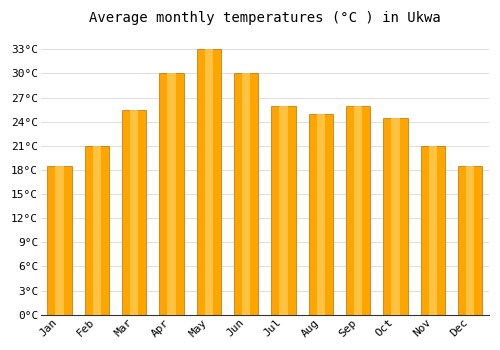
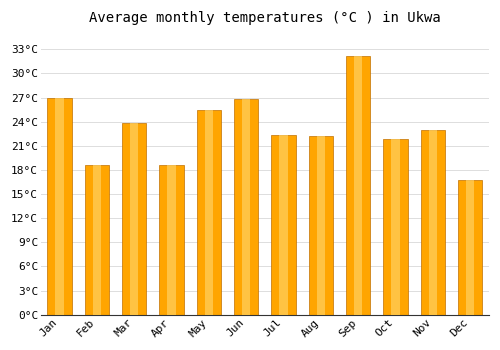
Jan: 18.5°C -> 27.0°C
Feb: 21.0°C -> 18.6°C
Mar: 25.5°C -> 23.8°C
Apr: 30.0°C -> 18.6°C
May: 33.0°C -> 25.4°C
Jun: 30.0°C -> 26.8°C
Jul: 26.0°C -> 22.4°C
Aug: 25.0°C -> 22.2°C
Sep: 26.0°C -> 32.2°C
Oct: 24.5°C -> 21.8°C
Nov: 21.0°C -> 23.0°C
Dec: 18.5°C -> 16.8°C
